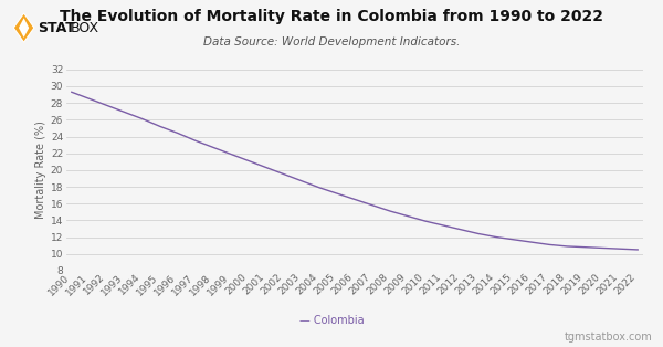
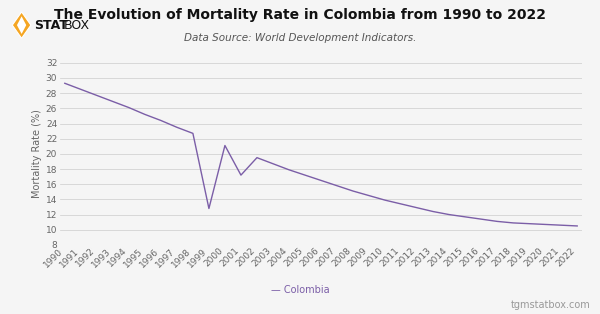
1999: 21.9 -> 12.8
2001: 20.3 -> 17.2
